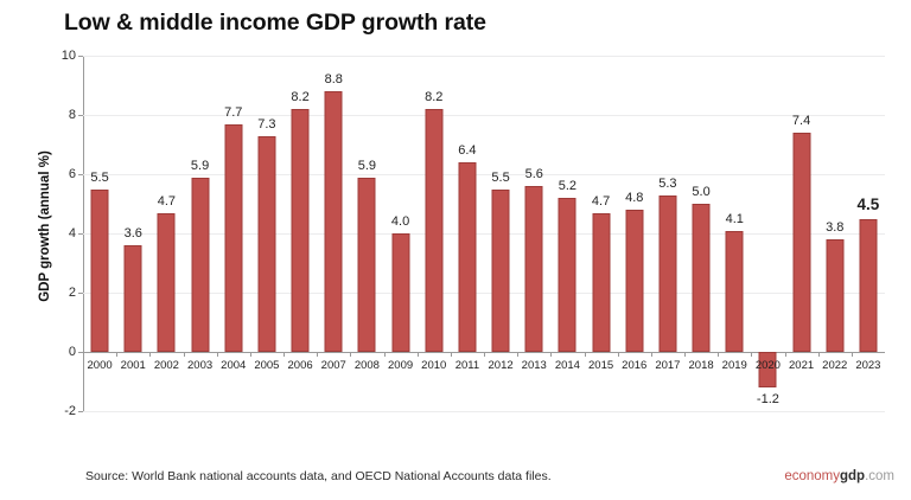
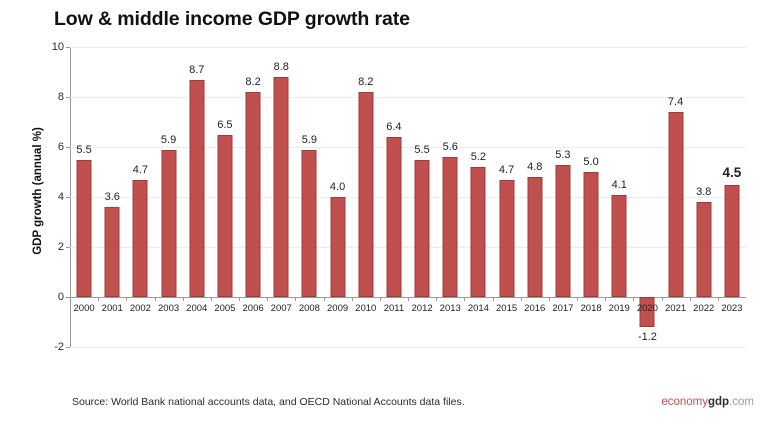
2004: 7.7 -> 8.7
2005: 7.3 -> 6.5
